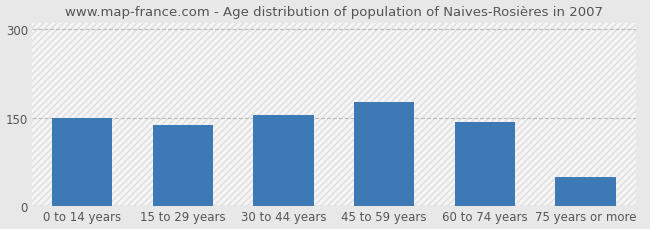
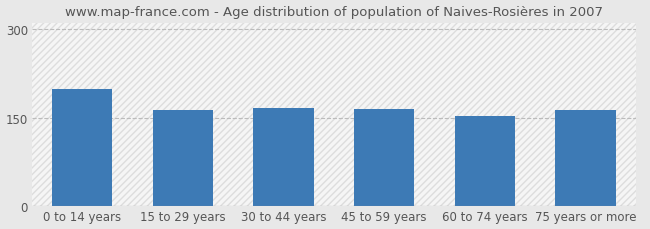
0 to 14 years: 149 -> 198
15 to 29 years: 138 -> 162
30 to 44 years: 155 -> 166
45 to 59 years: 177 -> 164
60 to 74 years: 142 -> 152
75 years or more: 50 -> 162
